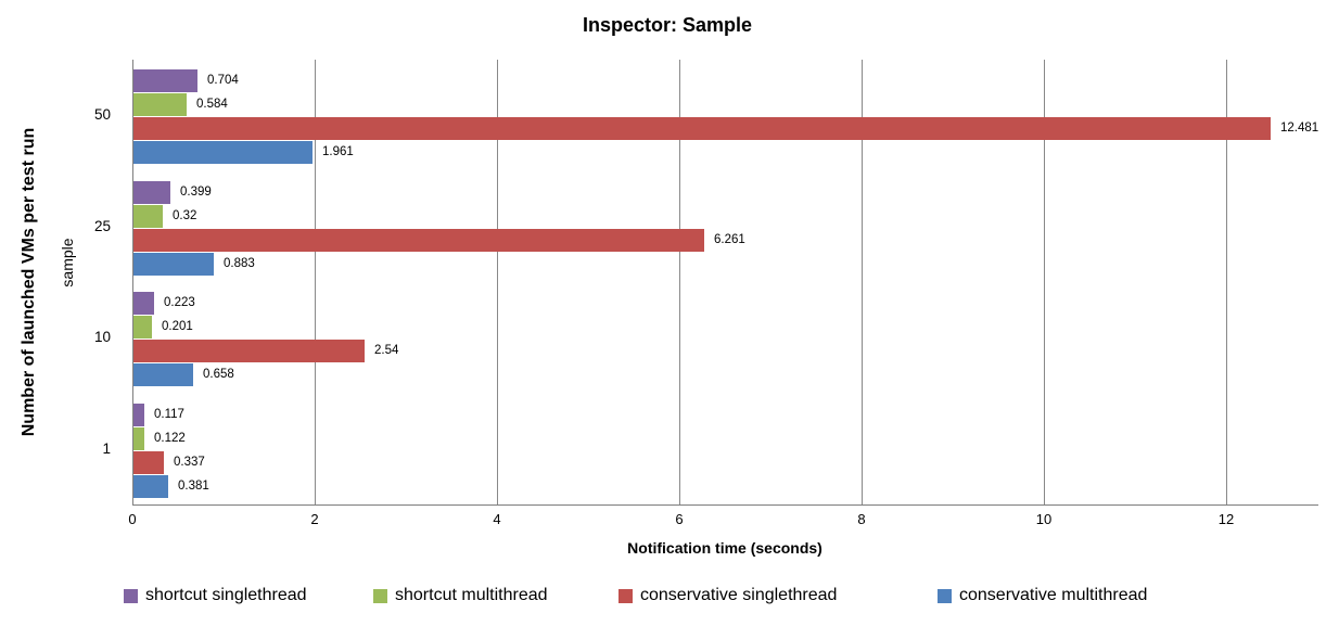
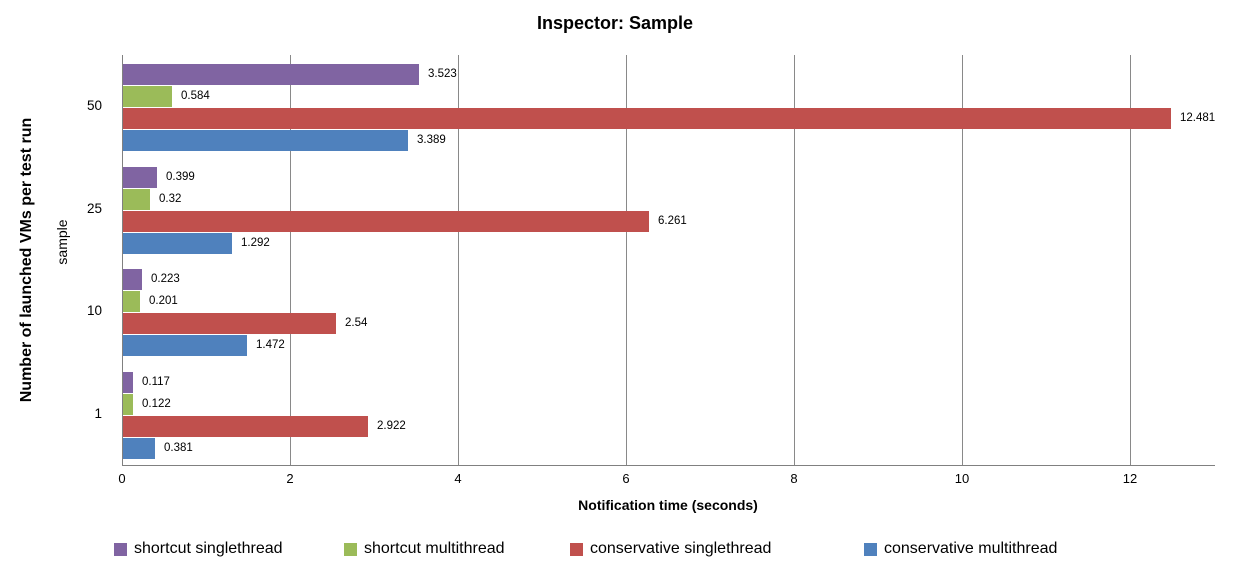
shortcut singlethread/50: 0.704 -> 3.523
conservative multithread/50: 1.961 -> 3.389
conservative multithread/25: 0.883 -> 1.292
conservative multithread/10: 0.658 -> 1.472
conservative singlethread/1: 0.337 -> 2.922
